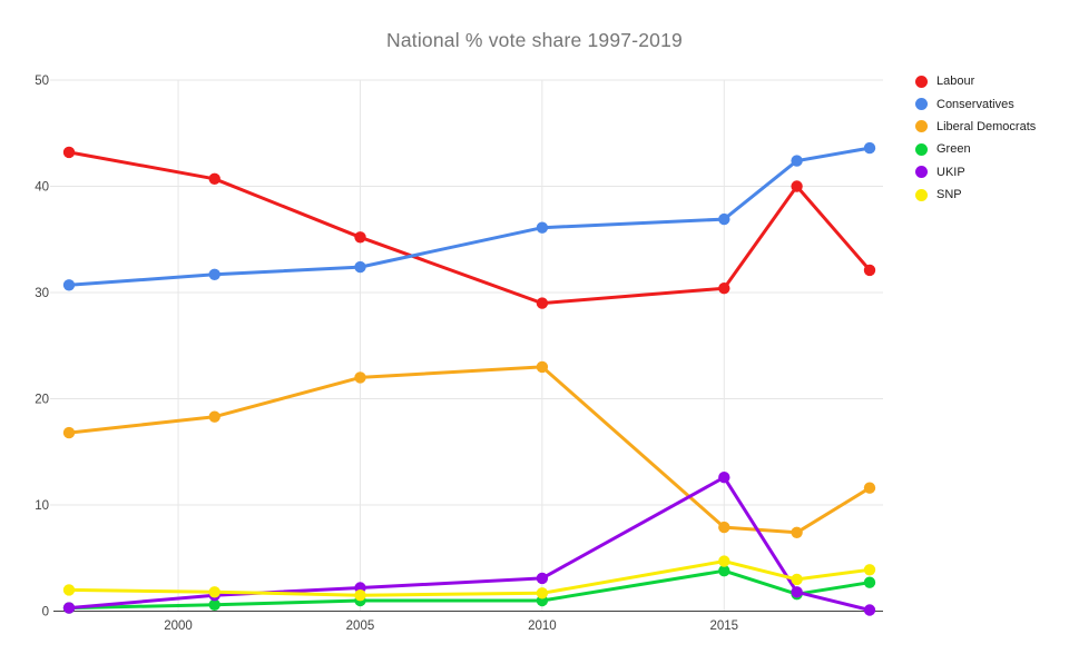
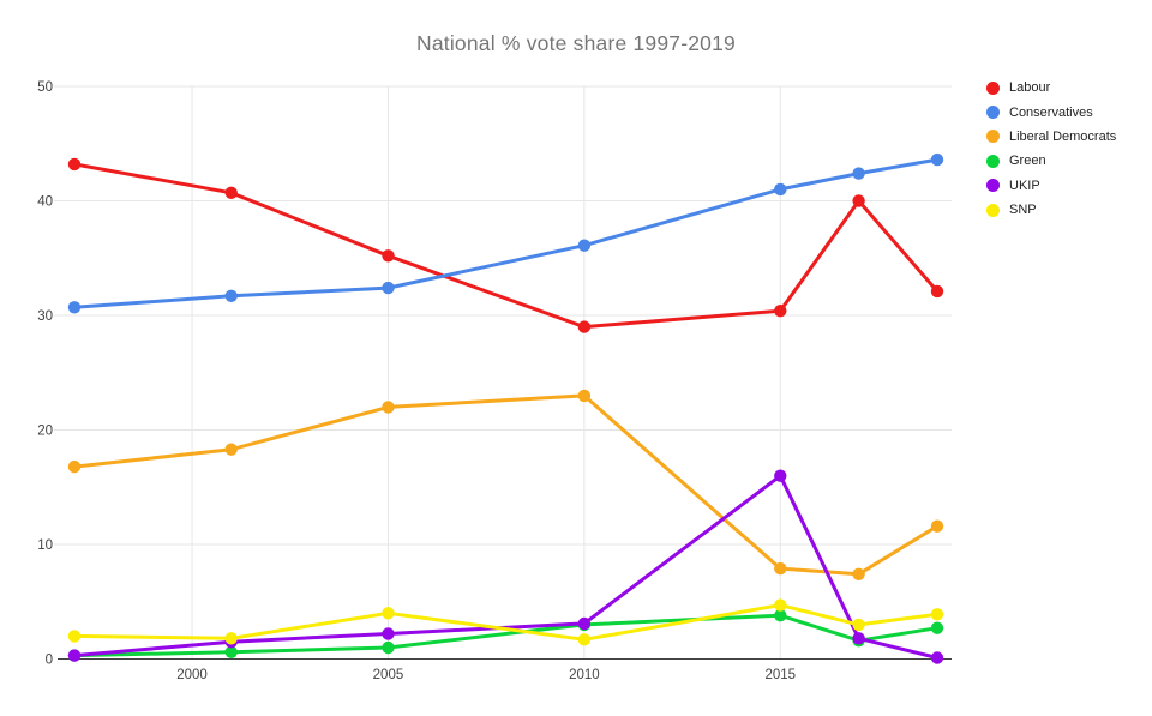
SNP/2005: 2 -> 4
Green/2010: 1 -> 3
Conservatives/2015: 37 -> 41
UKIP/2015: 13 -> 16
